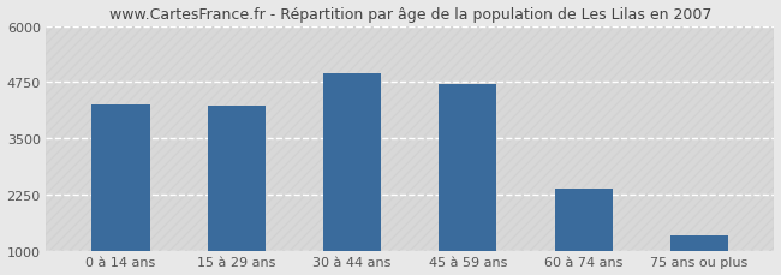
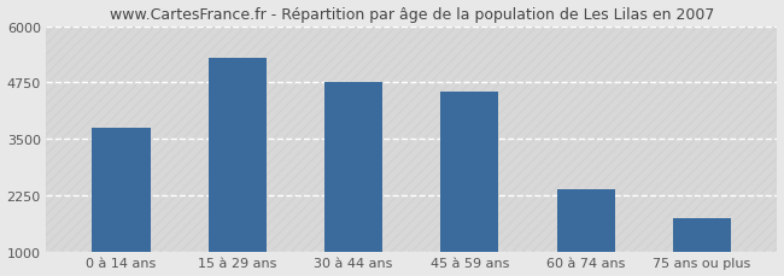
0 à 14 ans: 4250 -> 3750
15 à 29 ans: 4220 -> 5300
30 à 44 ans: 4950 -> 4750
45 à 59 ans: 4720 -> 4550
75 ans ou plus: 1350 -> 1750
